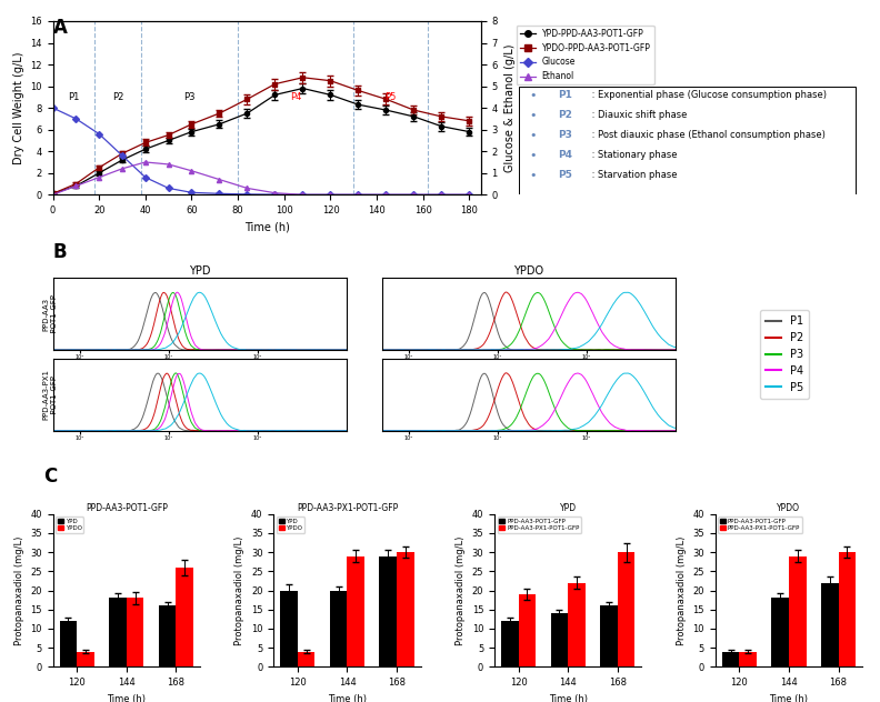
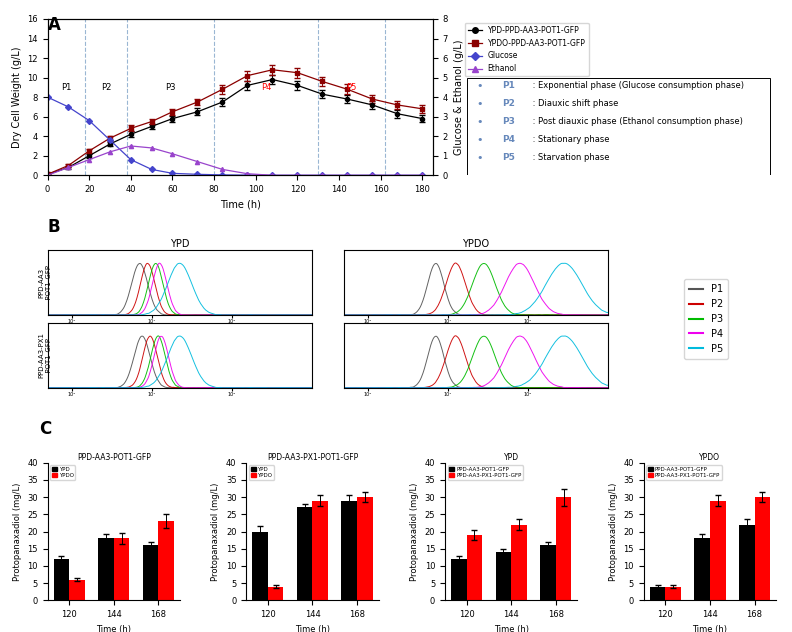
PPD-AA3-POT1-GFP/YPDO/120: 4 -> 6
PPD-AA3-POT1-GFP/YPDO/168: 26 -> 23
PPD-AA3-PX1-POT1-GFP/YPD/144: 20 -> 27
